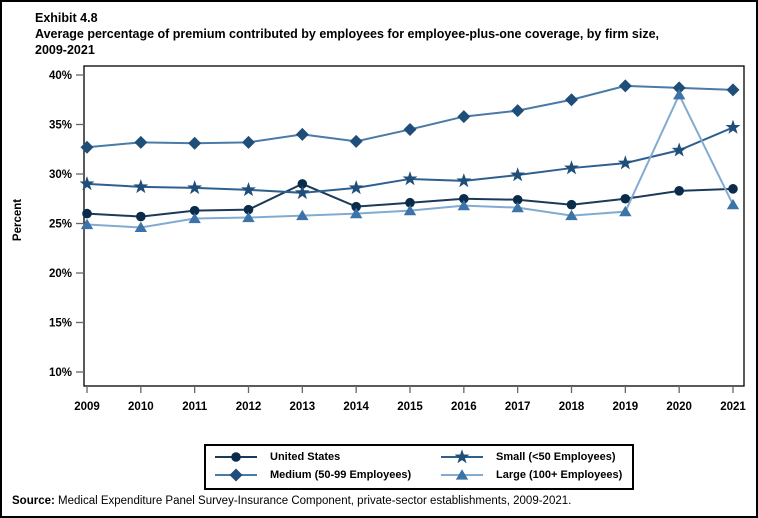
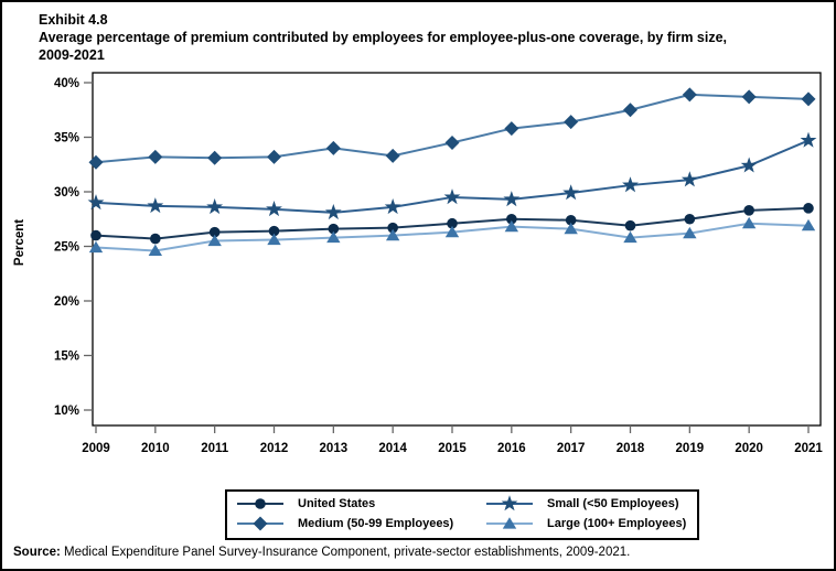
United States/2013: 29% -> 27%
Large (100+ Employees)/2020: 38% -> 27%
